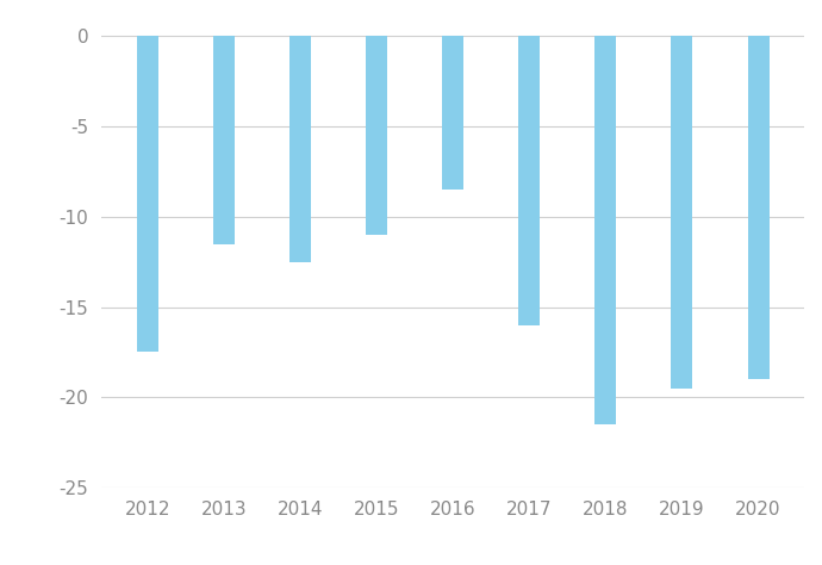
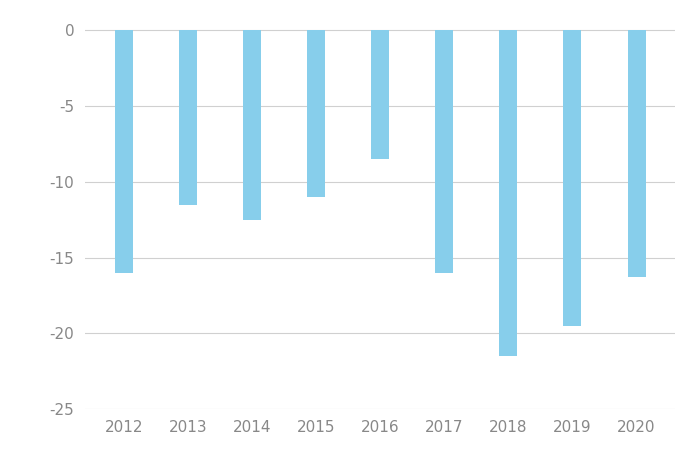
2012: -17.5 -> -16.0
2020: -19.0 -> -16.3
